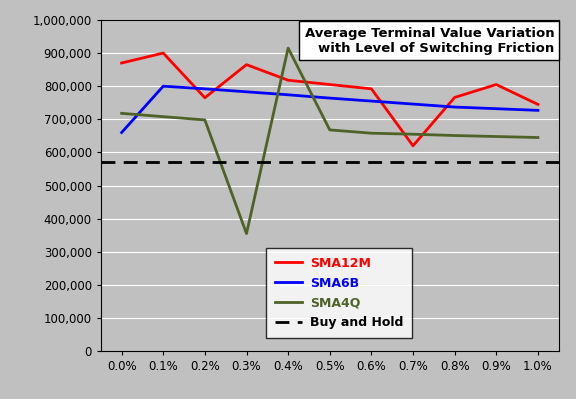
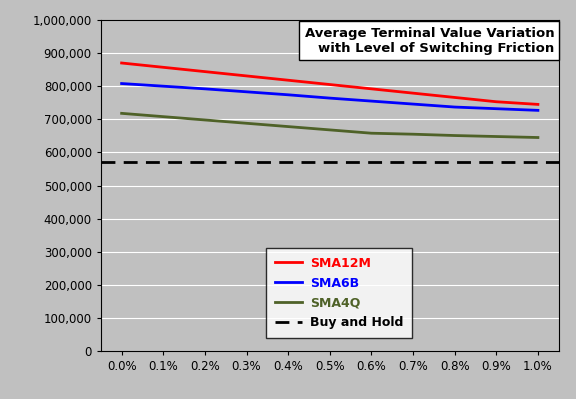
SMA6B/0.0%: 660,000 -> 808,000
SMA12M/0.1%: 900,000 -> 857,000
SMA12M/0.2%: 765,000 -> 844,000
SMA12M/0.3%: 865,000 -> 831,000
SMA4Q/0.3%: 355,000 -> 688,000
SMA4Q/0.4%: 915,000 -> 678,000
SMA12M/0.7%: 620,000 -> 779,000
SMA12M/0.9%: 805,000 -> 753,000
